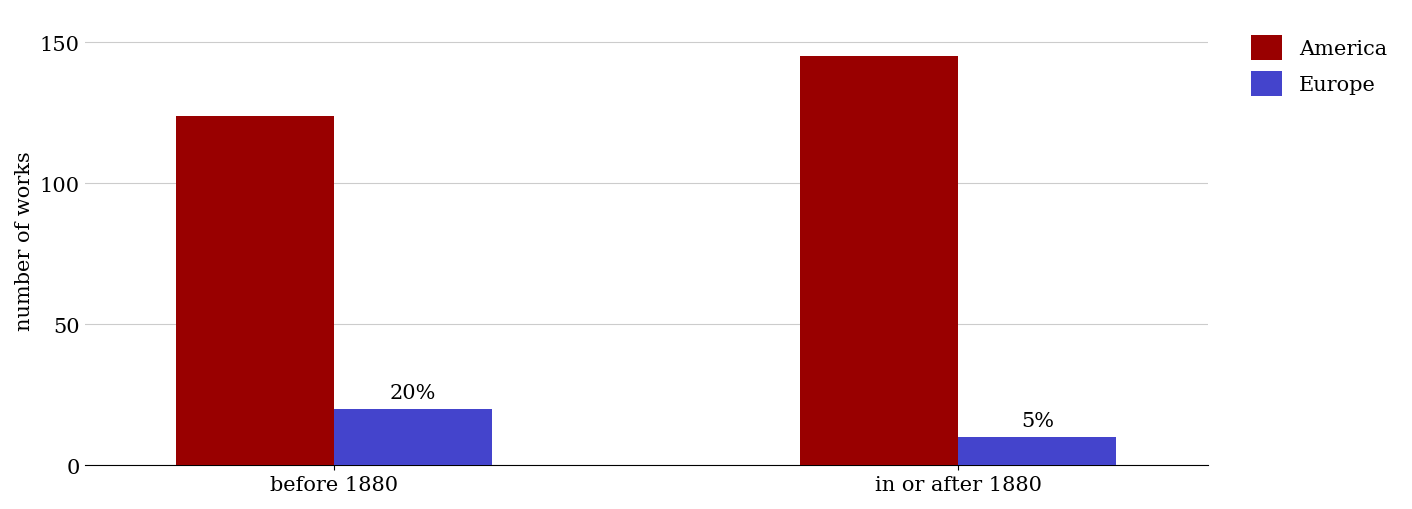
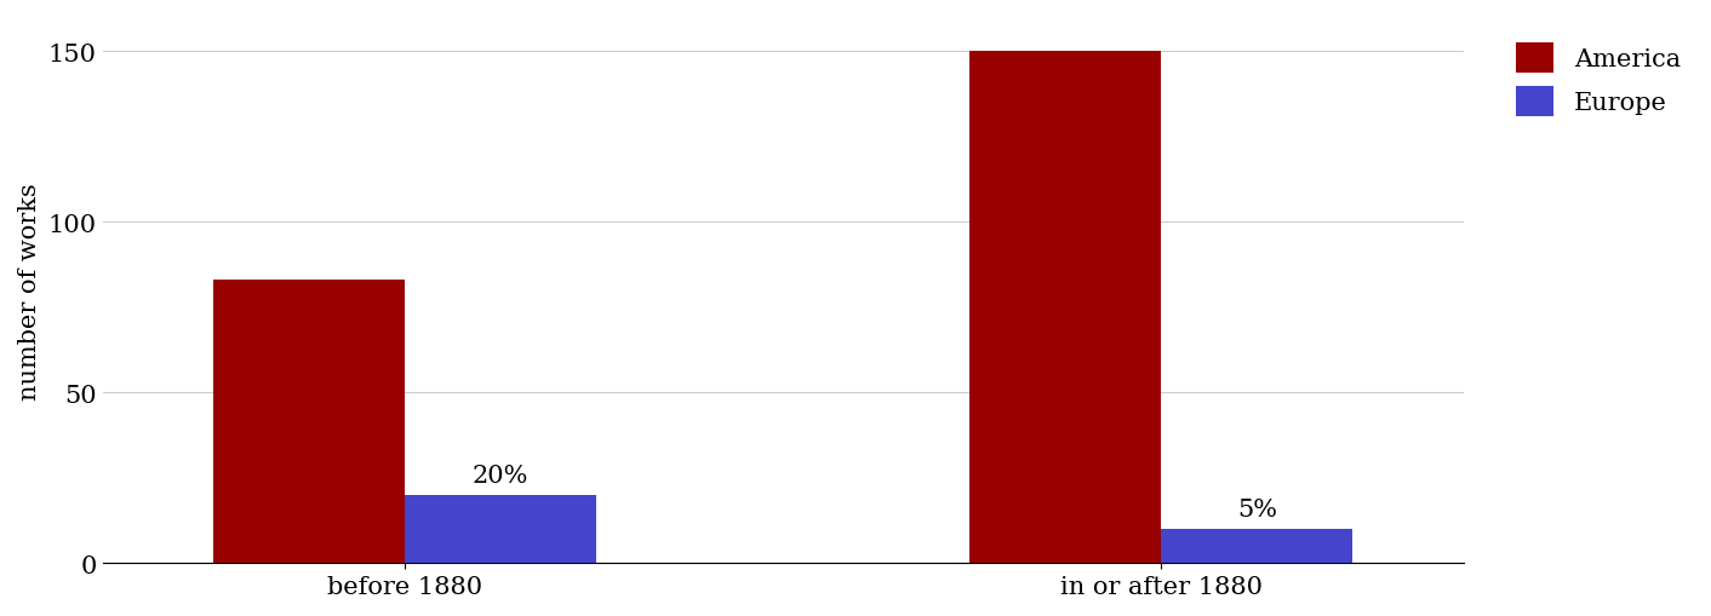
America/before 1880: 124 -> 83
America/in or after 1880: 145 -> 150
